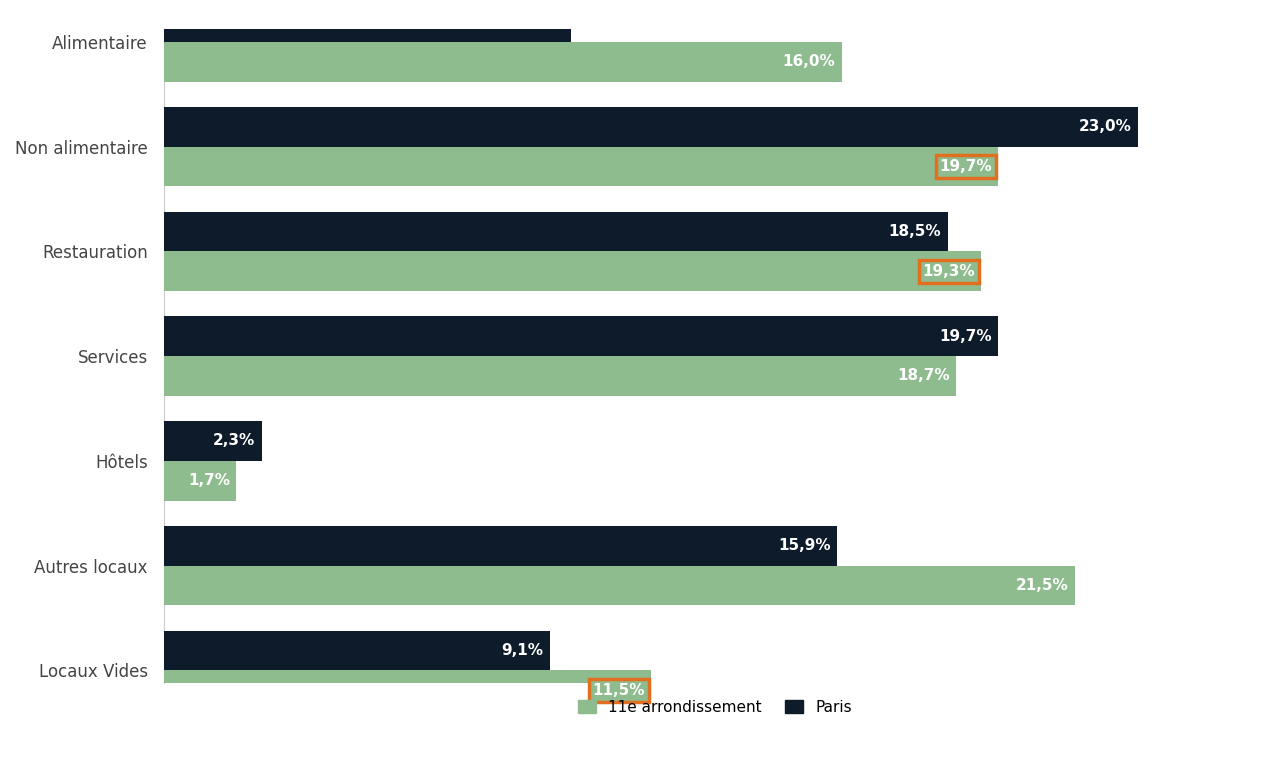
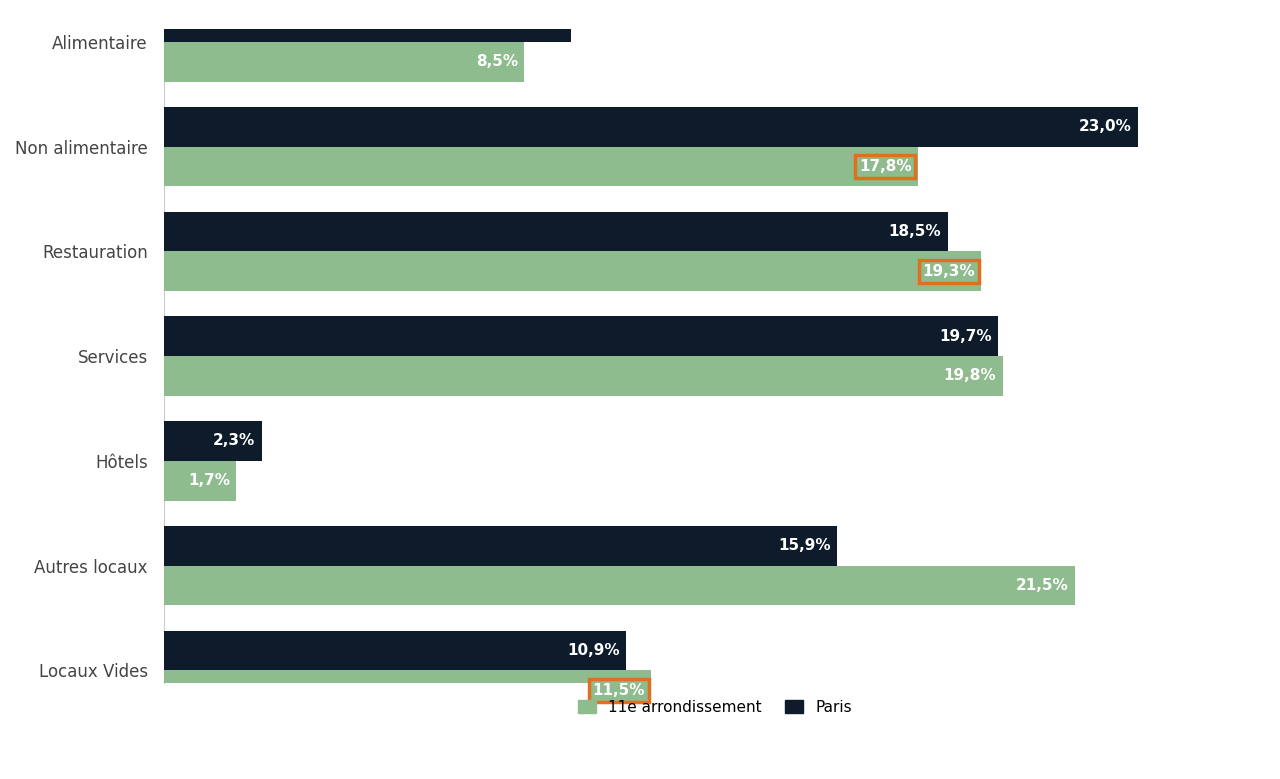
11e arrondissement/Alimentaire: 16,0% -> 8,5%
11e arrondissement/Non alimentaire: 19,7% -> 17,8%
11e arrondissement/Services: 18,7% -> 19,8%
Paris/Locaux Vides: 9,1% -> 10,9%
